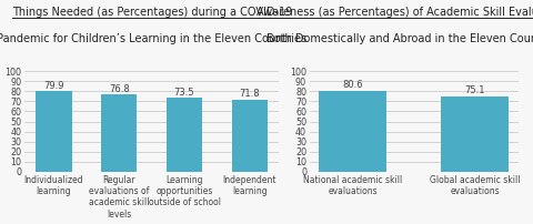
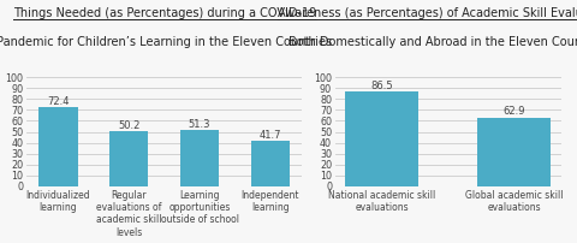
Individualized learning: 79.9 -> 72.4
Regular evaluations of academic skill levels: 76.8 -> 50.2
Learning opportunities outside of school: 73.5 -> 51.3
Independent learning: 71.8 -> 41.7
National academic skill evaluations: 80.6 -> 86.5
Global academic skill evaluations: 75.1 -> 62.9
